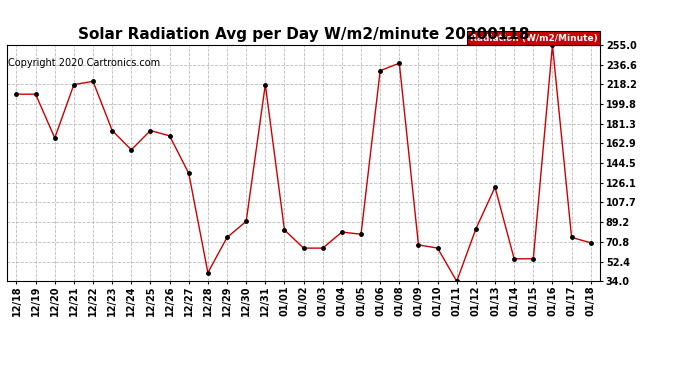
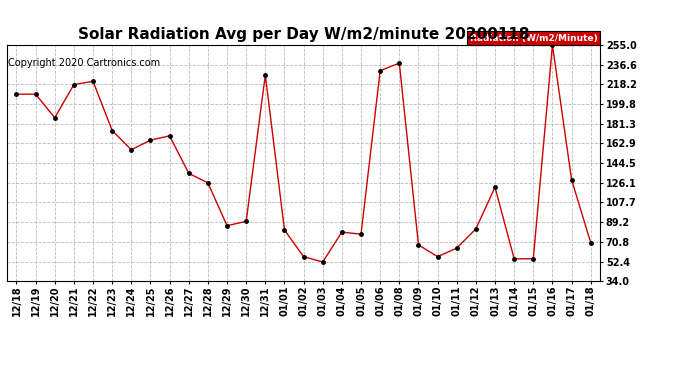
12/20: 168 -> 187
12/25: 175 -> 166
12/28: 42 -> 126
12/29: 75 -> 86
12/31: 218 -> 227
01/02: 65 -> 57
01/03: 65 -> 52
01/10: 65 -> 57
01/11: 34 -> 65
01/17: 75 -> 129
